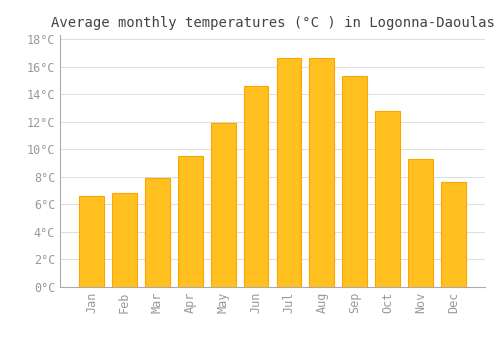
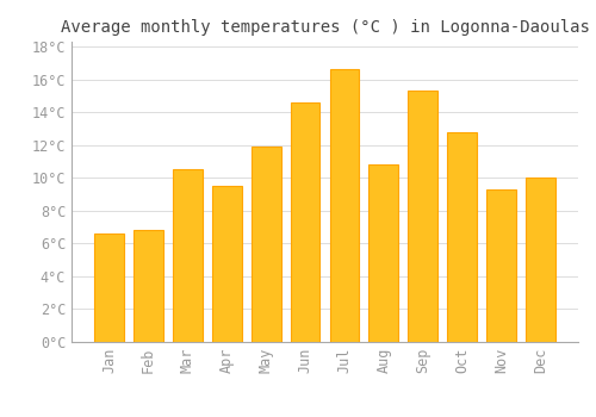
Mar: 7.9°C -> 10.5°C
Aug: 16.6°C -> 10.8°C
Dec: 7.6°C -> 10.0°C
